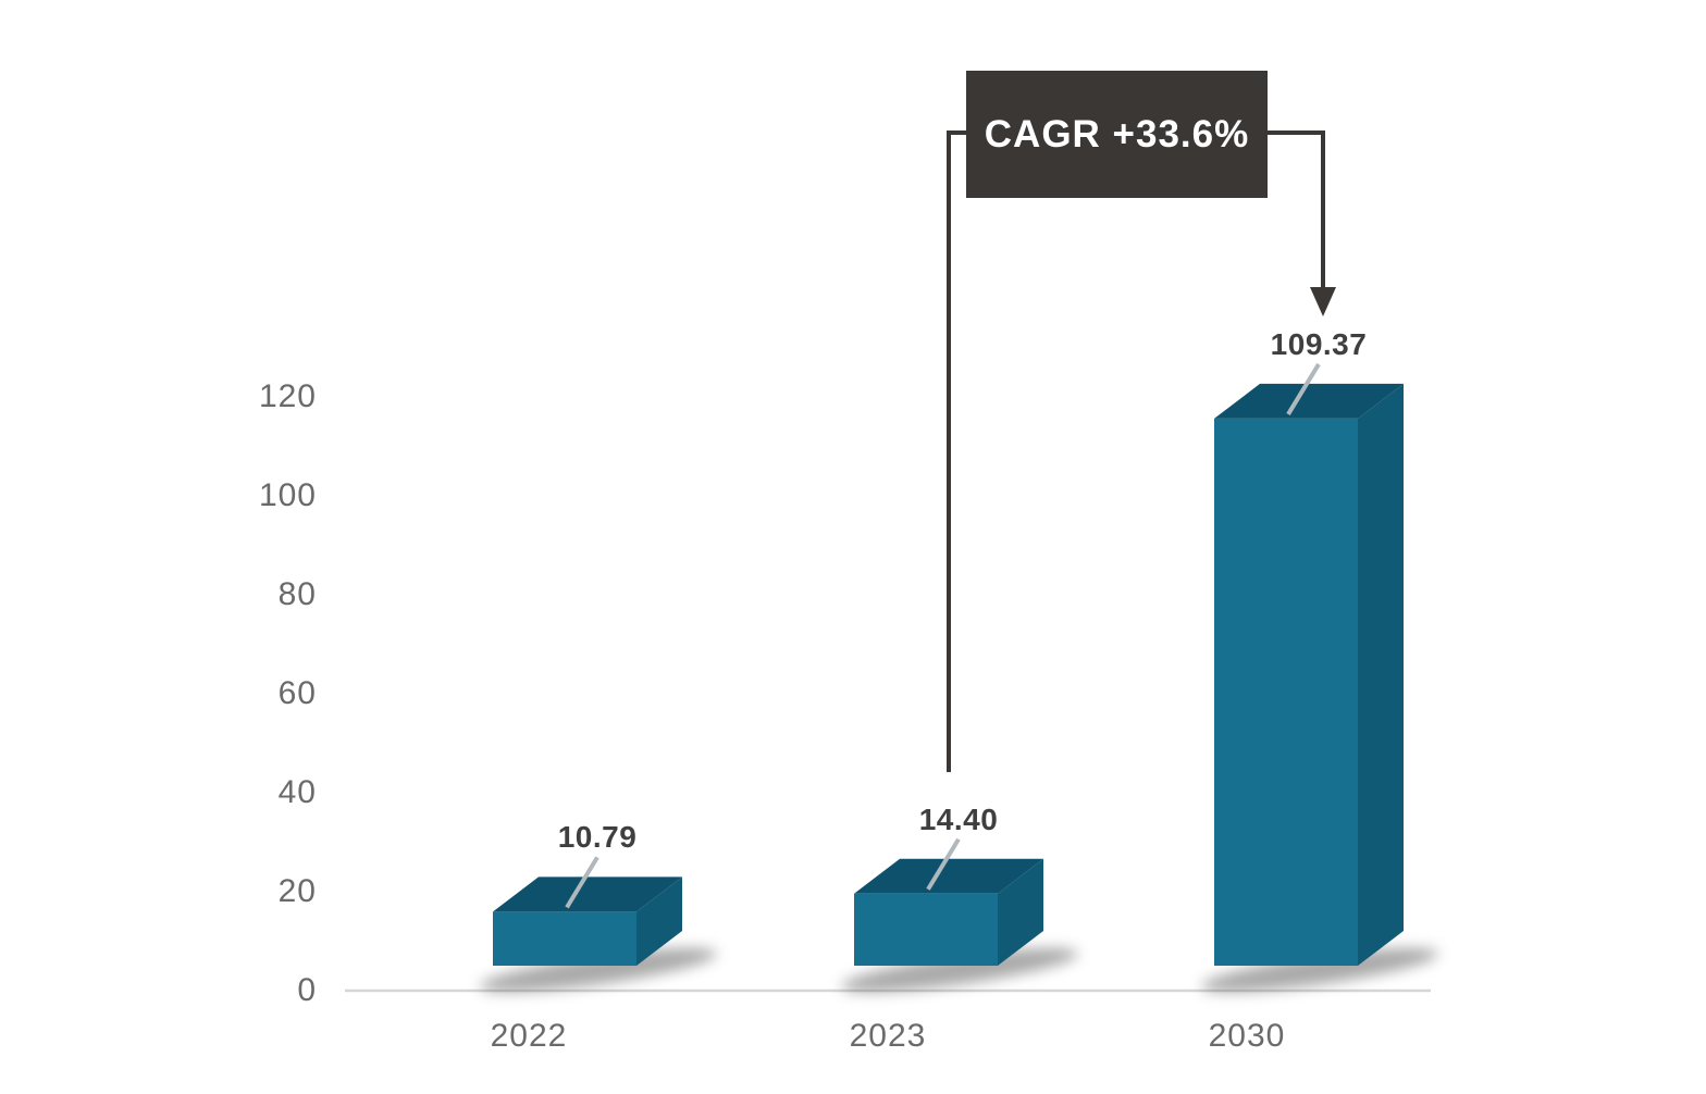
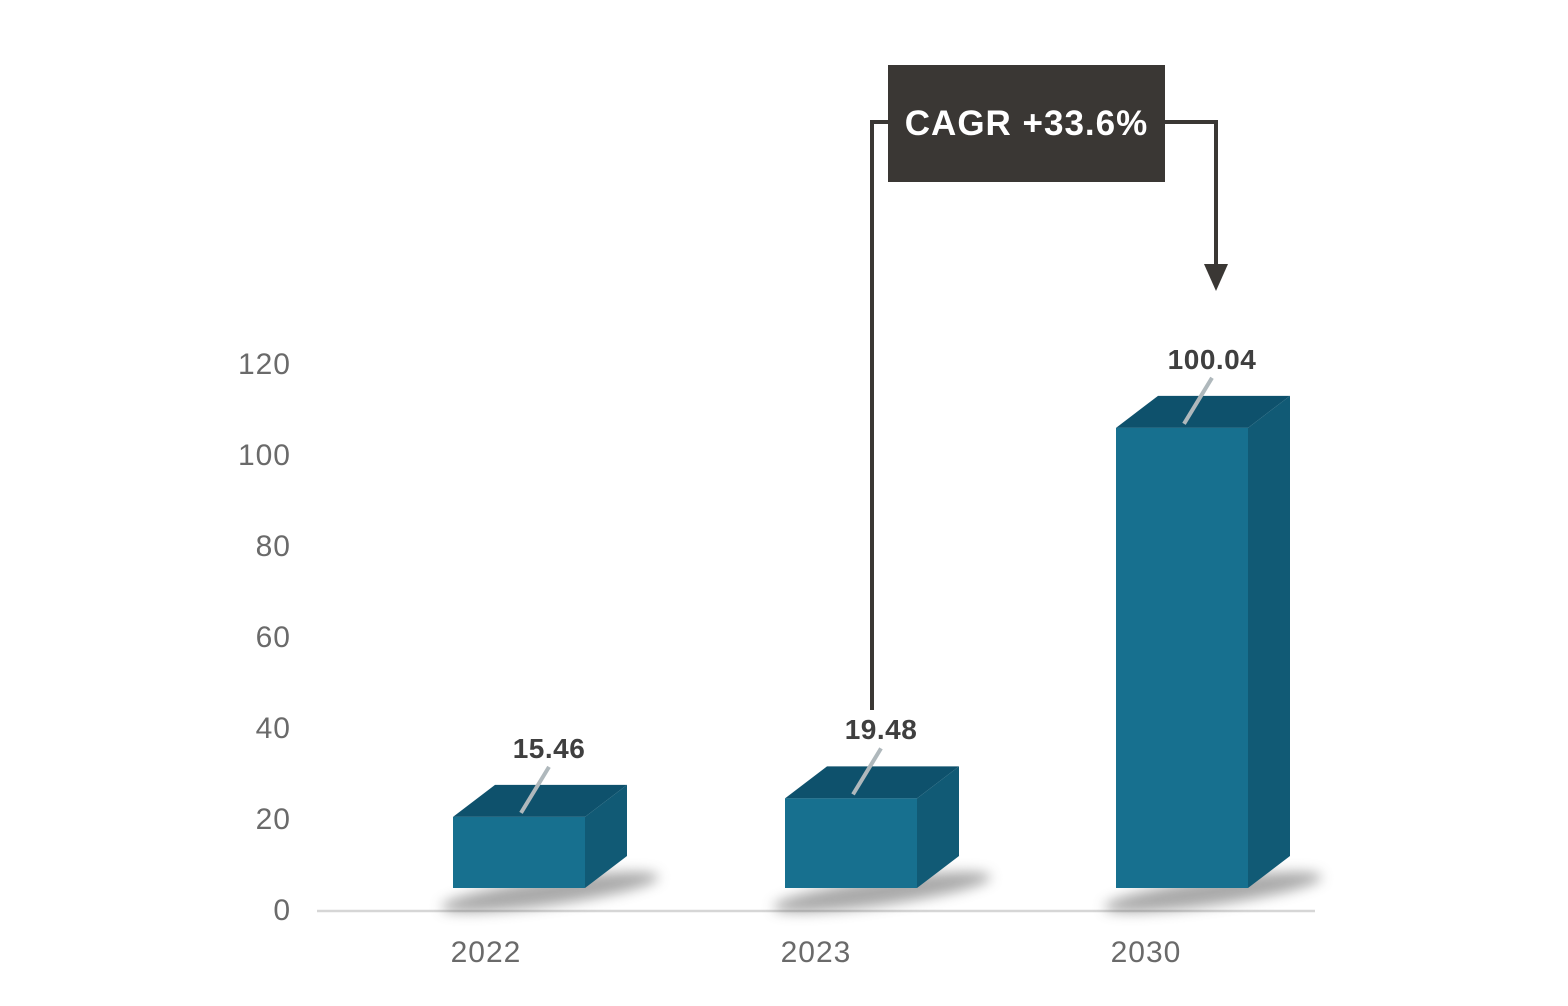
2022: 10.79 -> 15.46
2023: 14.40 -> 19.48
2030: 109.37 -> 100.04
